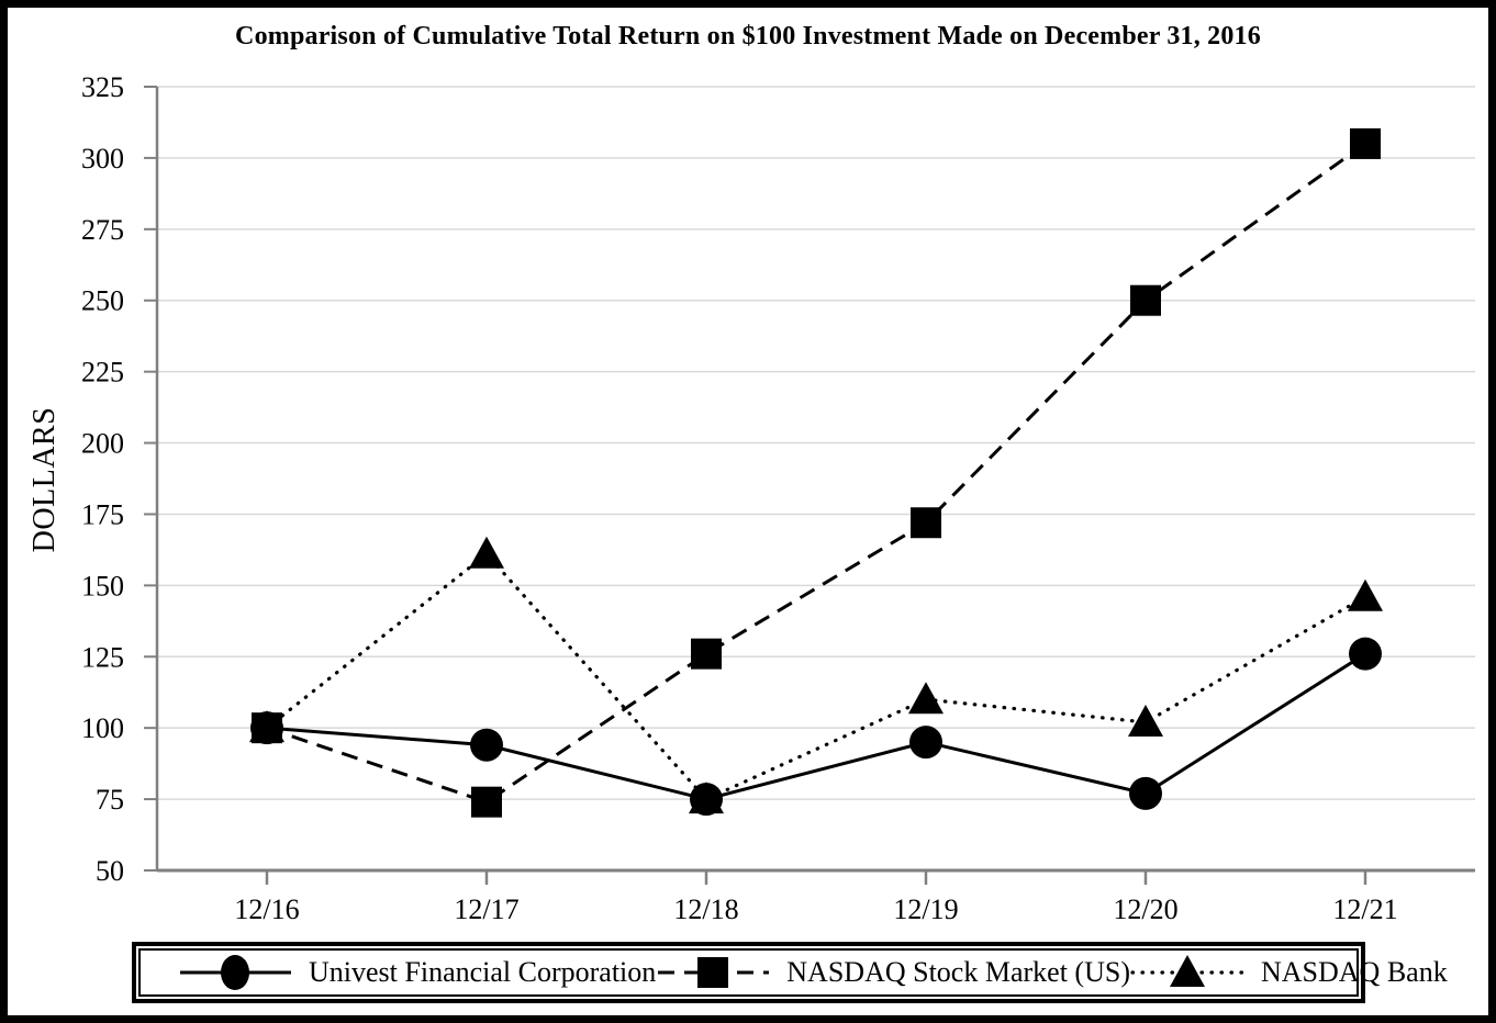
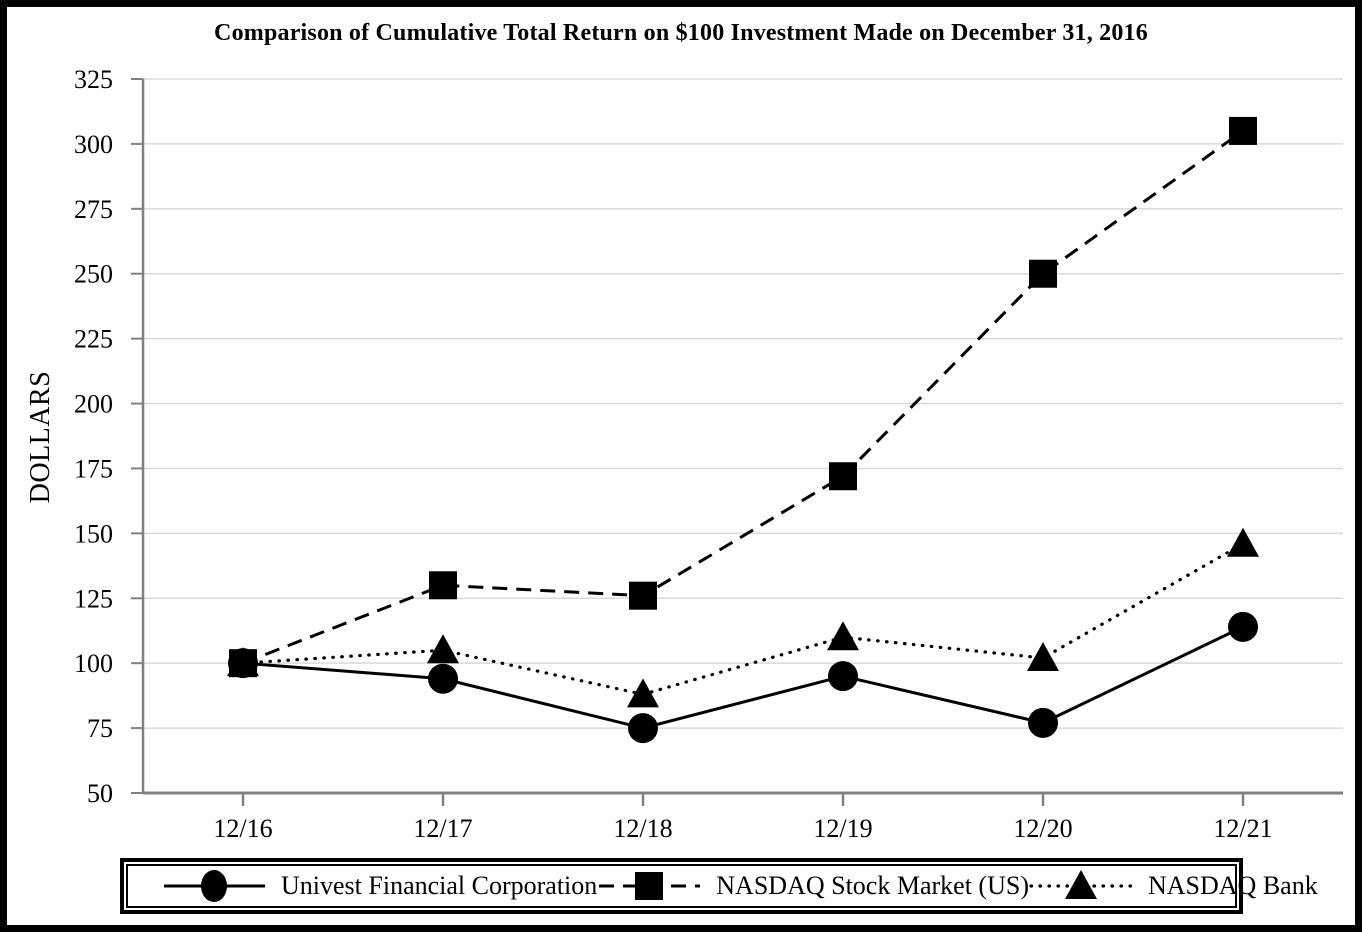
NASDAQ Stock Market (US)/12/17: 74 -> 130
NASDAQ Bank/12/17: 161 -> 105
NASDAQ Bank/12/18: 75 -> 88
Univest Financial Corporation/12/21: 126 -> 114
